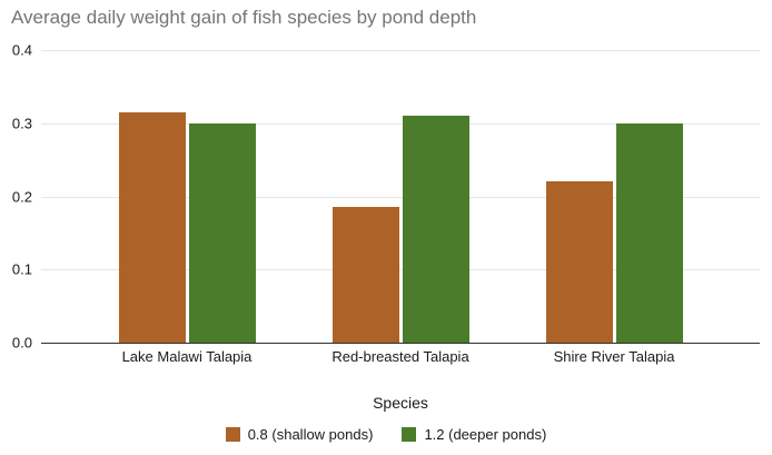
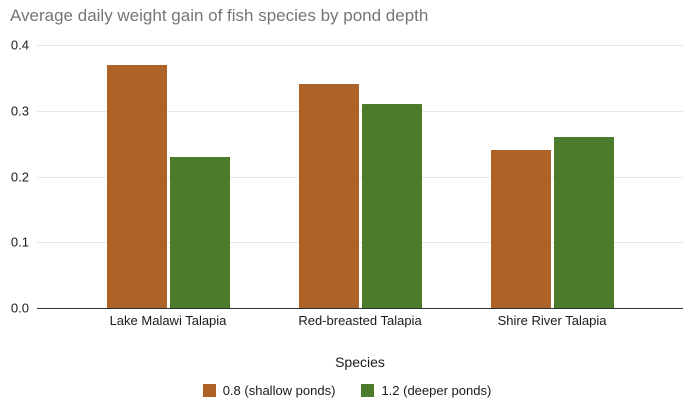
0.8 (shallow ponds)/Lake Malawi Talapia: 0.32 -> 0.37
1.2 (deeper ponds)/Lake Malawi Talapia: 0.30 -> 0.23
0.8 (shallow ponds)/Red-breasted Talapia: 0.18 -> 0.34
0.8 (shallow ponds)/Shire River Talapia: 0.22 -> 0.24
1.2 (deeper ponds)/Shire River Talapia: 0.30 -> 0.26
